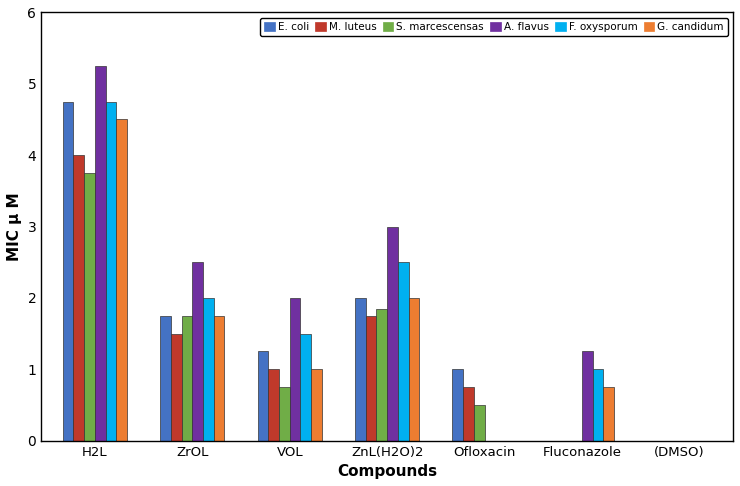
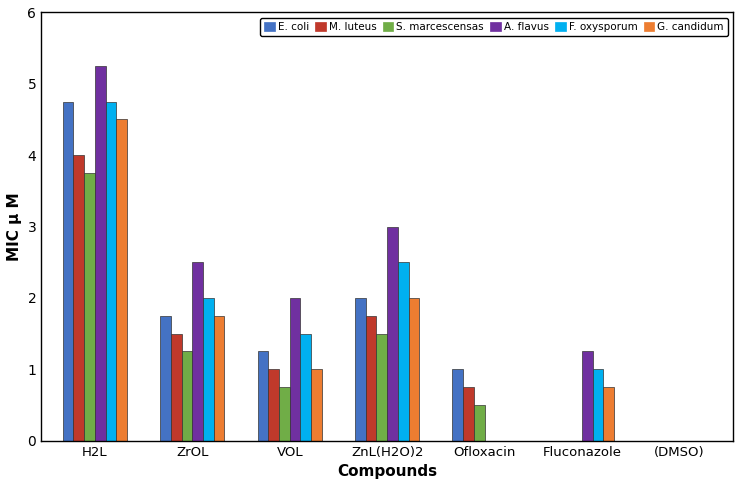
S. marcescensas/ZrOL: 1.74 -> 1.25
S. marcescensas/ZnL(H2O)2: 1.84 -> 1.50
